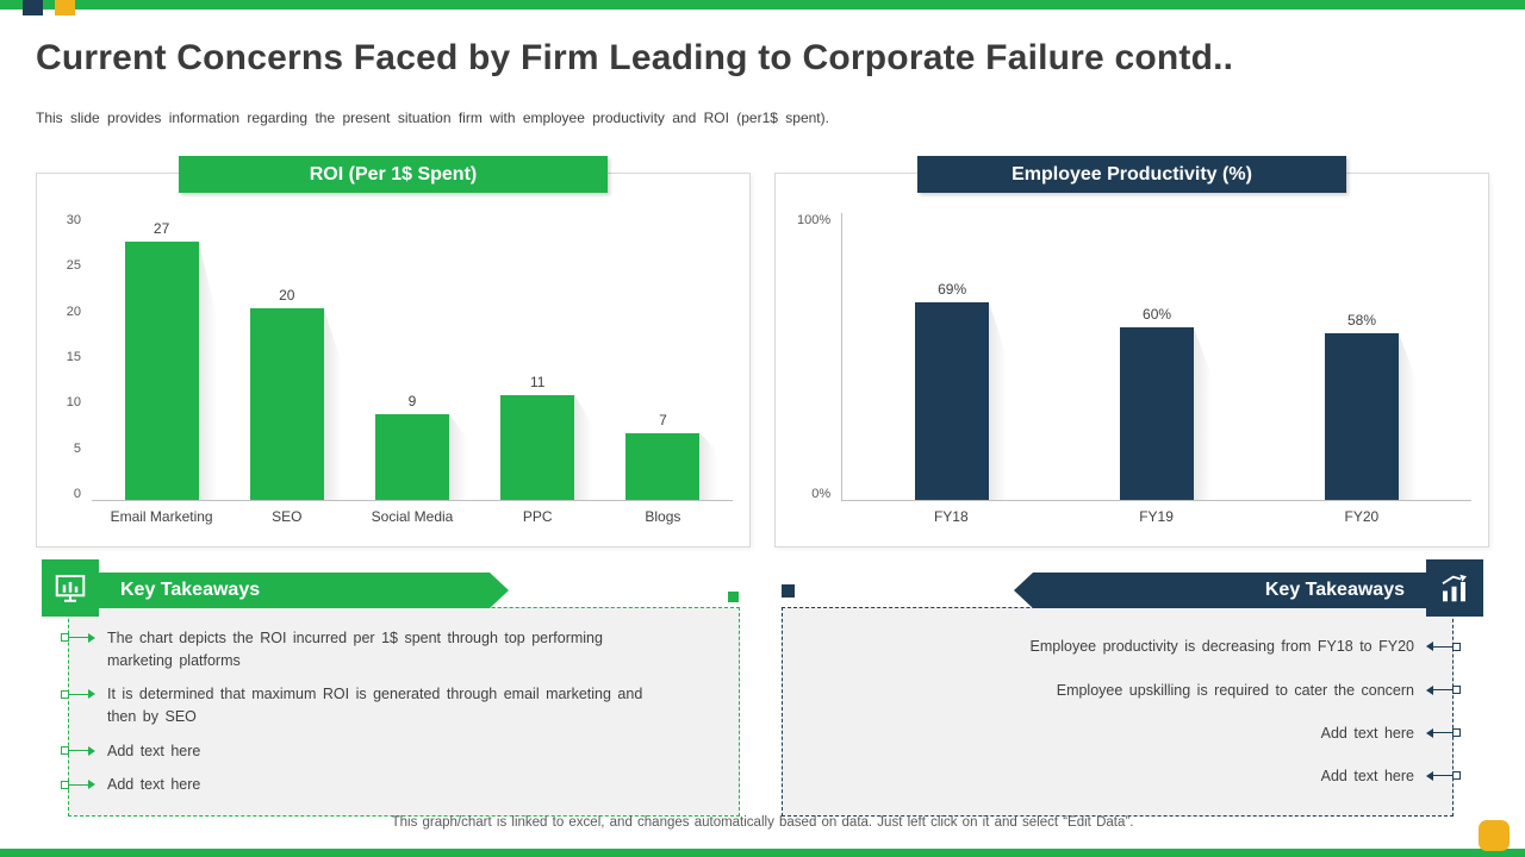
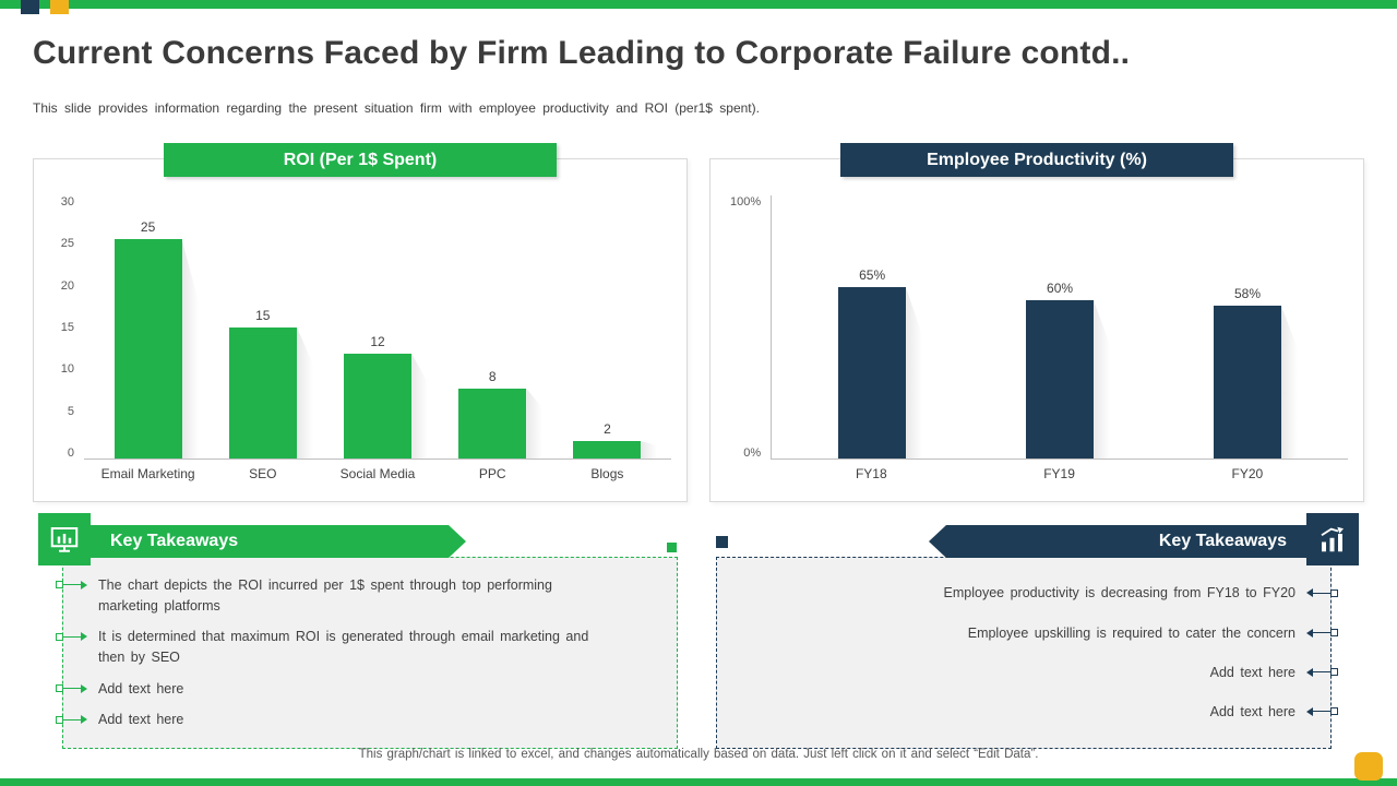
ROI (Per 1$ Spent)/Email Marketing: 27 -> 25
ROI (Per 1$ Spent)/SEO: 20 -> 15
ROI (Per 1$ Spent)/Social Media: 9 -> 12
ROI (Per 1$ Spent)/PPC: 11 -> 8
ROI (Per 1$ Spent)/Blogs: 7 -> 2
Employee Productivity (%)/FY18: 69% -> 65%
